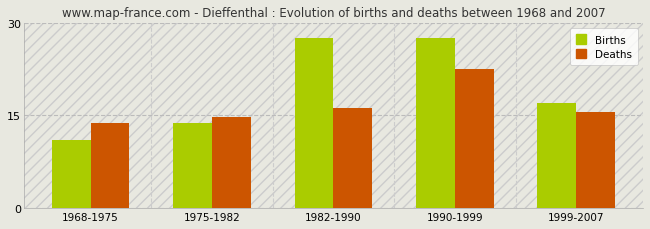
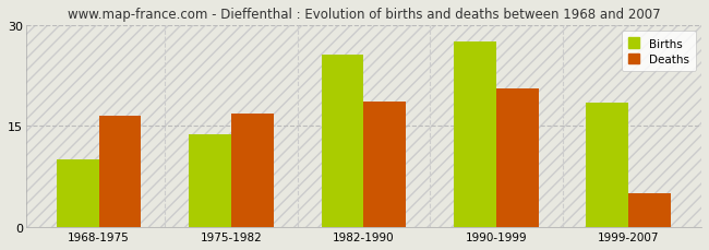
Births/1968-1975: 11.0 -> 10.0
Deaths/1968-1975: 13.8 -> 16.6
Deaths/1975-1982: 14.8 -> 16.8
Births/1982-1990: 27.5 -> 25.6
Deaths/1982-1990: 16.2 -> 18.6
Deaths/1990-1999: 22.5 -> 20.6
Births/1999-2007: 17.0 -> 18.4
Deaths/1999-2007: 15.5 -> 5.0
